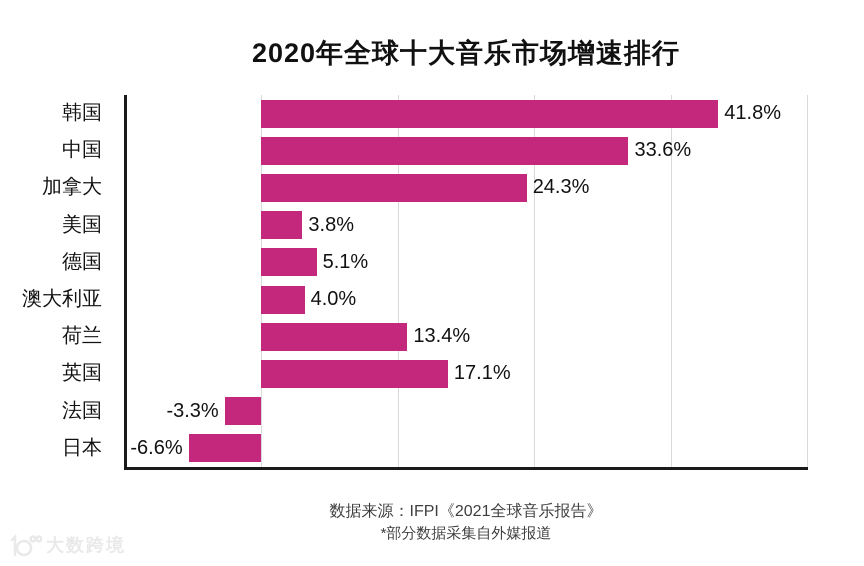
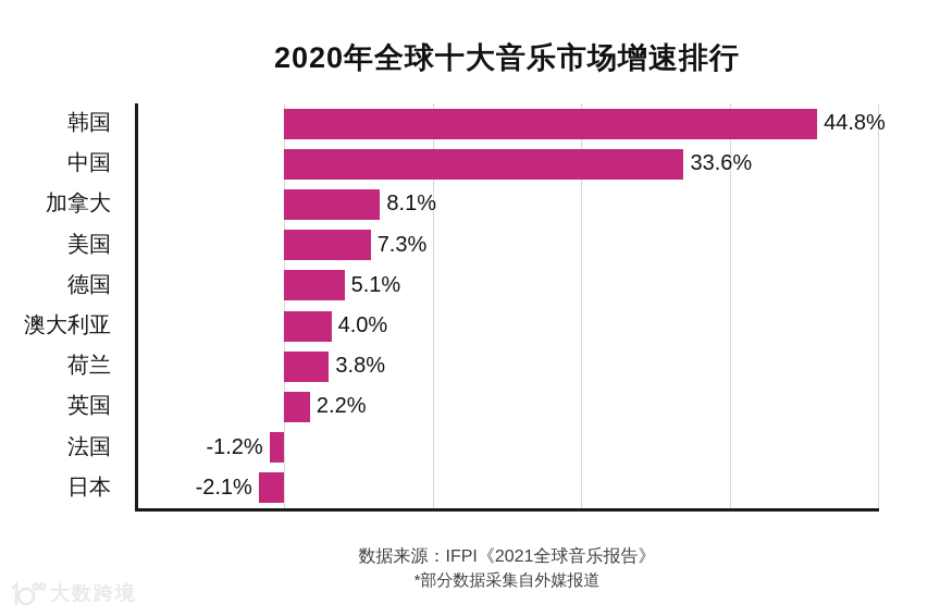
韩国: 41.8% -> 44.8%
加拿大: 24.3% -> 8.1%
美国: 3.8% -> 7.3%
荷兰: 13.4% -> 3.8%
英国: 17.1% -> 2.2%
法国: -3.3% -> -1.2%
日本: -6.6% -> -2.1%
